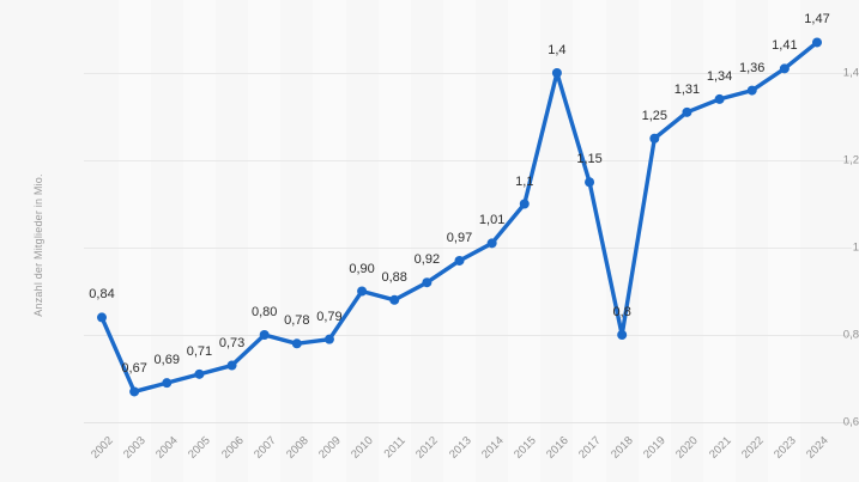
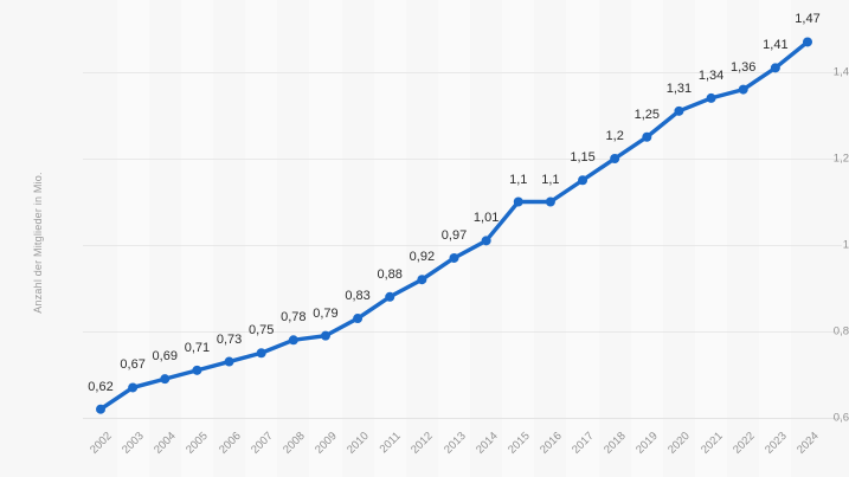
2002: 0,84 -> 0,62
2007: 0,80 -> 0,75
2010: 0,90 -> 0,83
2016: 1,4 -> 1,1
2018: 0,8 -> 1,2
